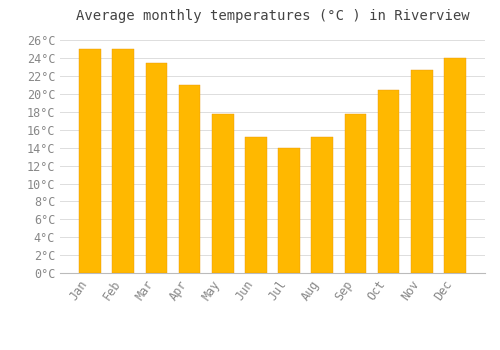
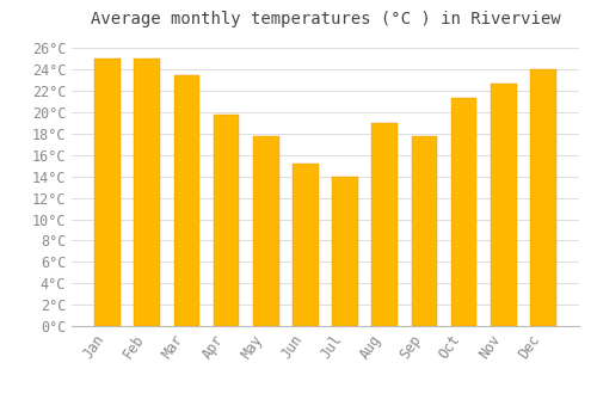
Apr: 21.0°C -> 19.8°C
Aug: 15.2°C -> 19.0°C
Oct: 20.5°C -> 21.4°C
